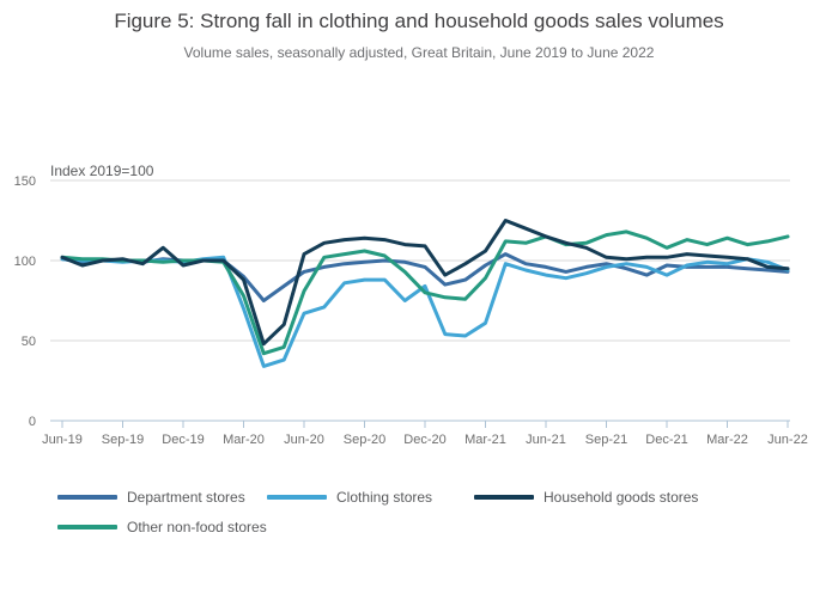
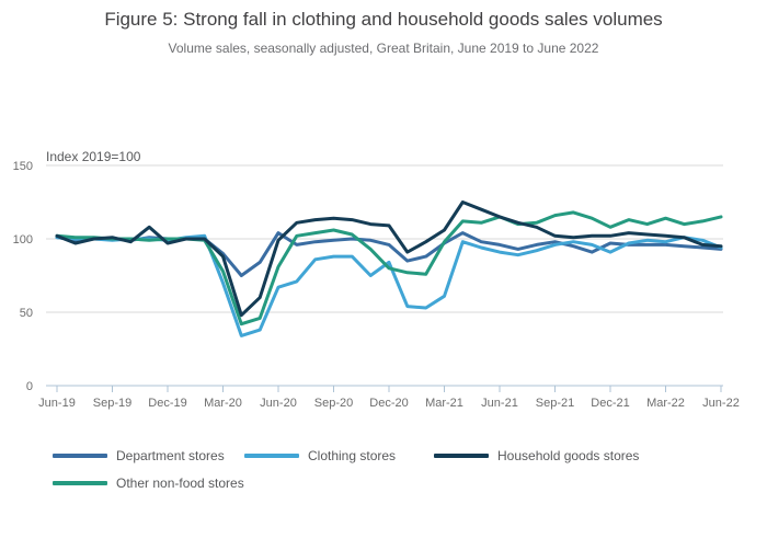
Department stores/Jun-20: 93 -> 104
Household goods stores/Jun-20: 104 -> 99
Other non-food stores/Mar-21: 89 -> 98
